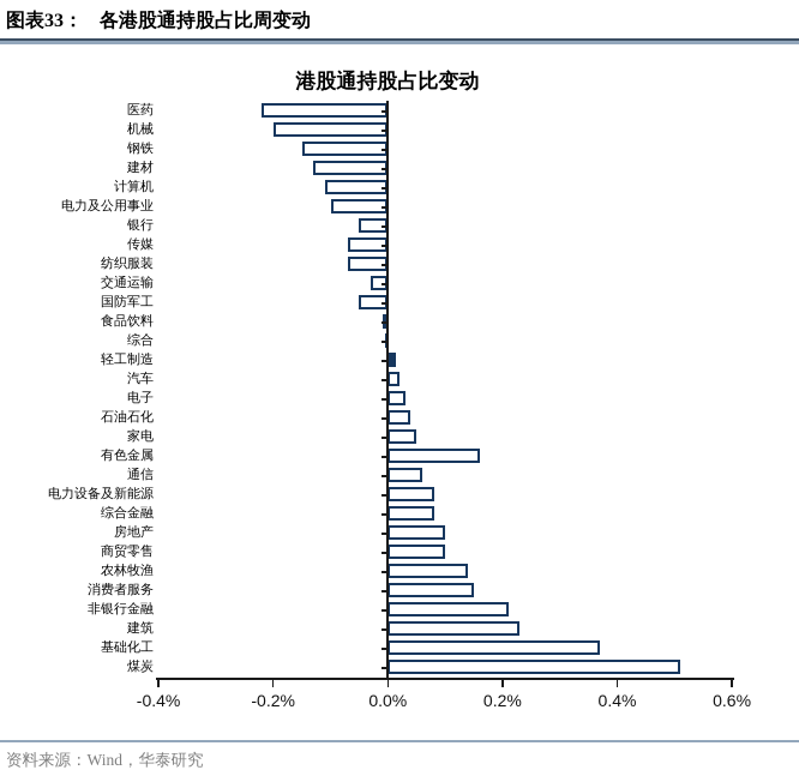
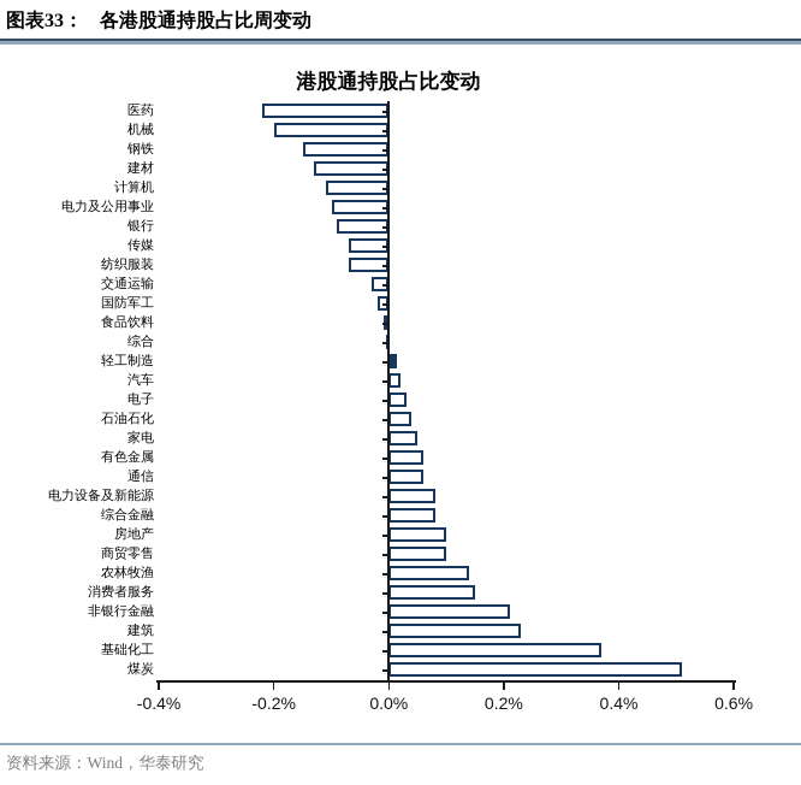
银行: -0.05% -> -0.09%
国防军工: -0.05% -> -0.02%
有色金属: 0.16% -> 0.06%
